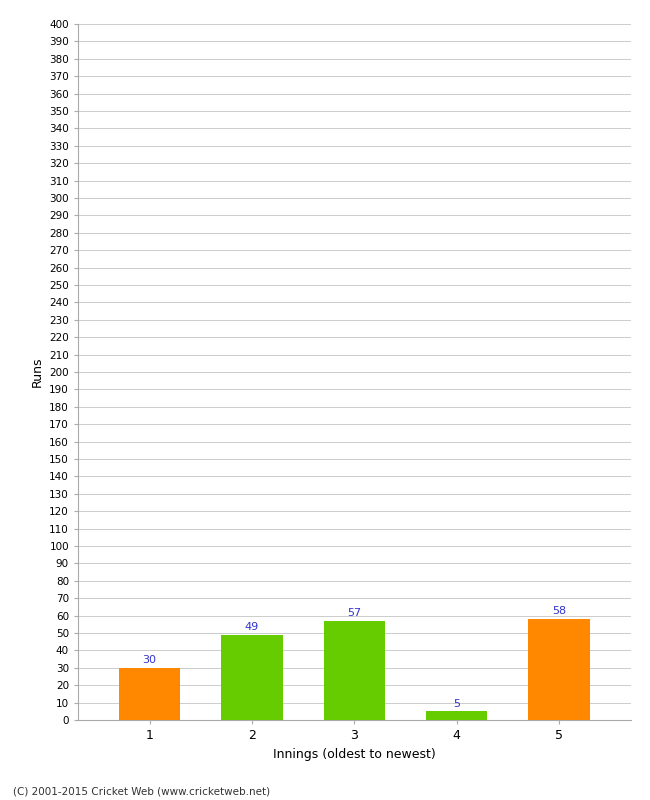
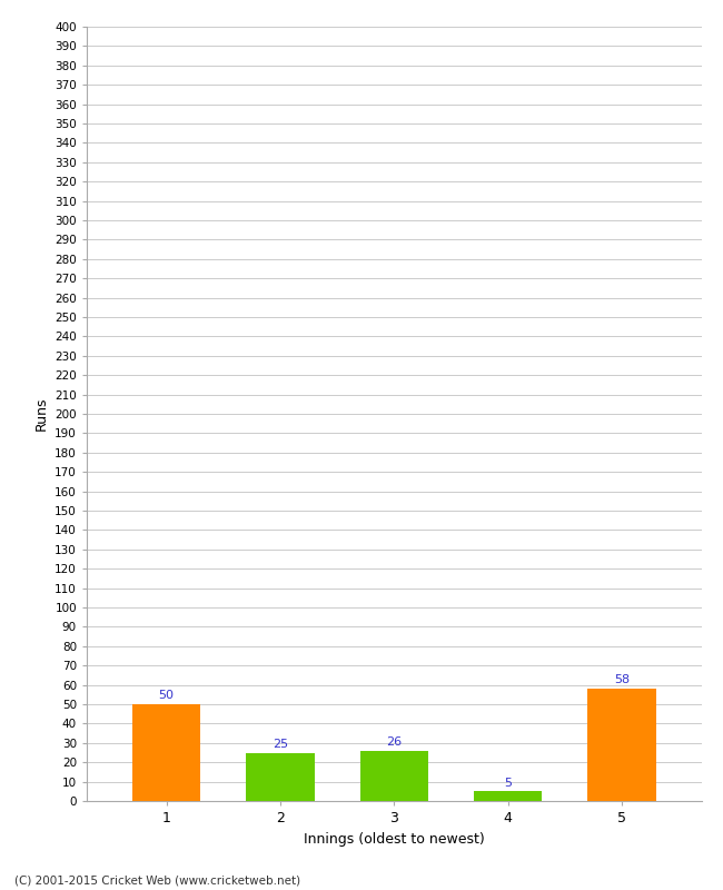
1: 30 -> 50
2: 49 -> 25
3: 57 -> 26
